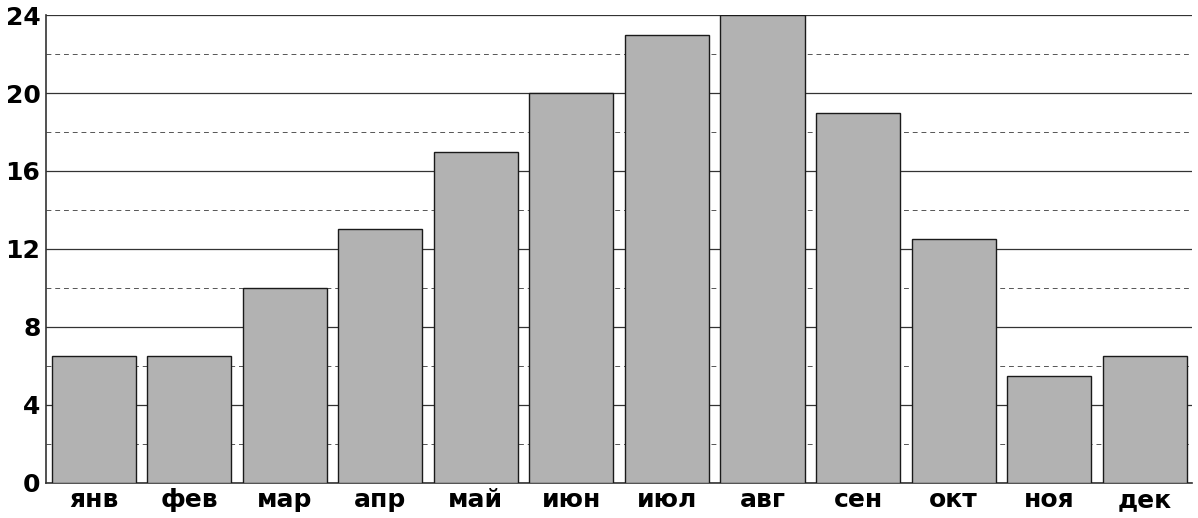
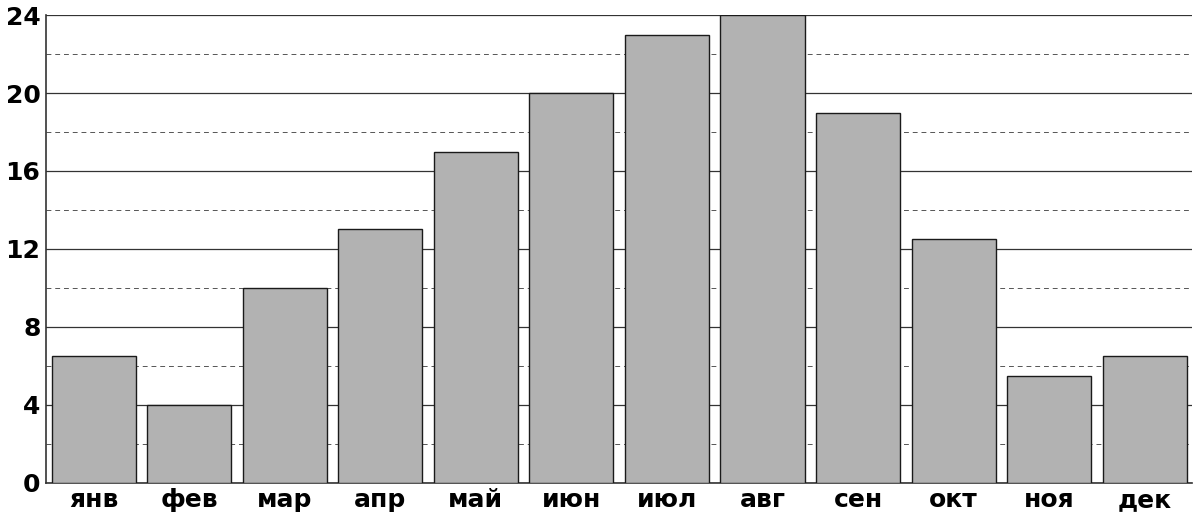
фев: 6.5 -> 4.0
